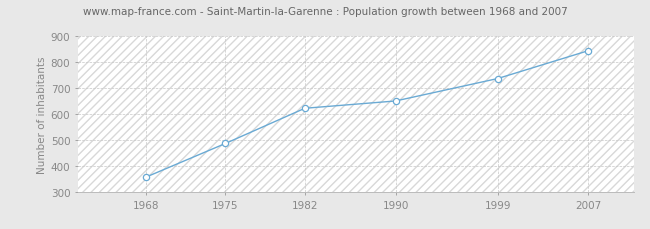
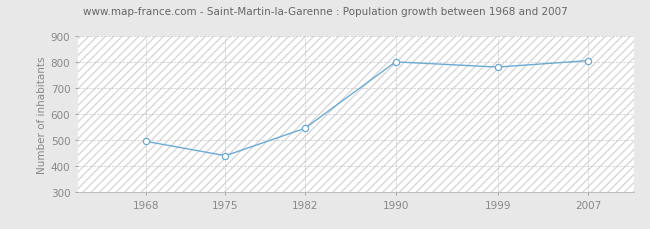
1968: 358 -> 495
1975: 487 -> 440
1982: 622 -> 545
1990: 650 -> 800
1999: 736 -> 780
2007: 843 -> 805
